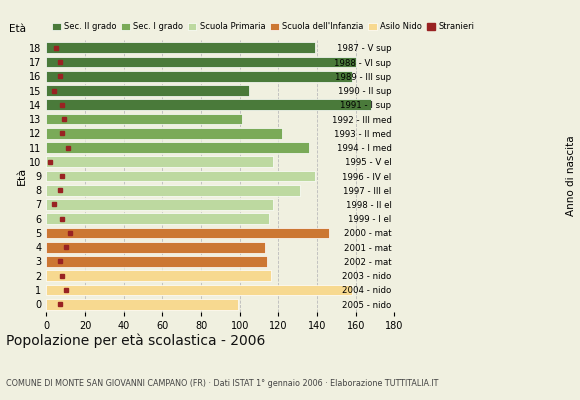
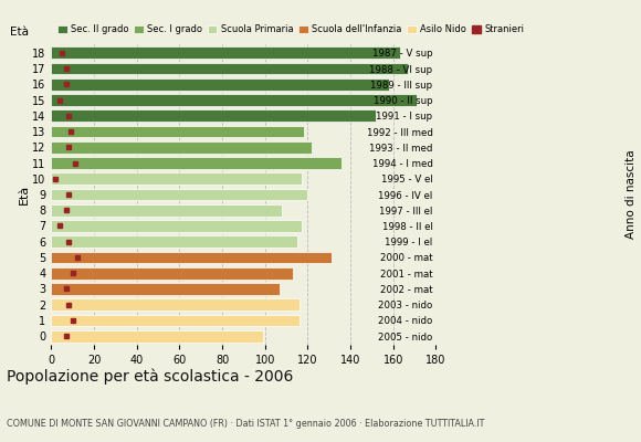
18: 139 -> 163
17: 160 -> 167
15: 105 -> 171
14: 168 -> 152
13: 101 -> 118
9: 139 -> 120
8: 131 -> 108
5: 146 -> 131
3: 114 -> 107
1: 158 -> 116
